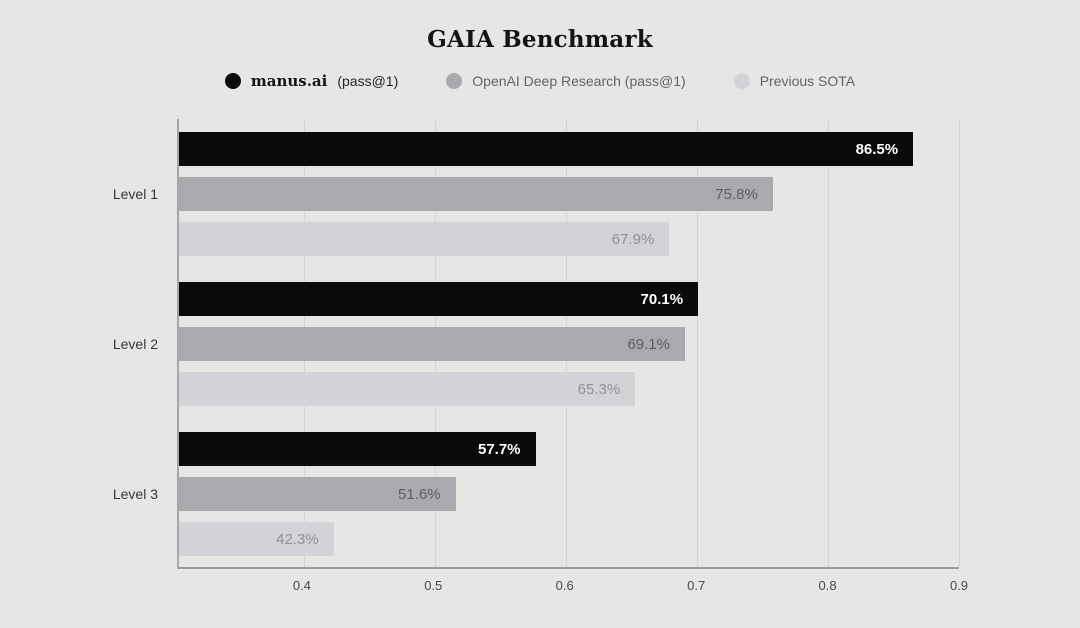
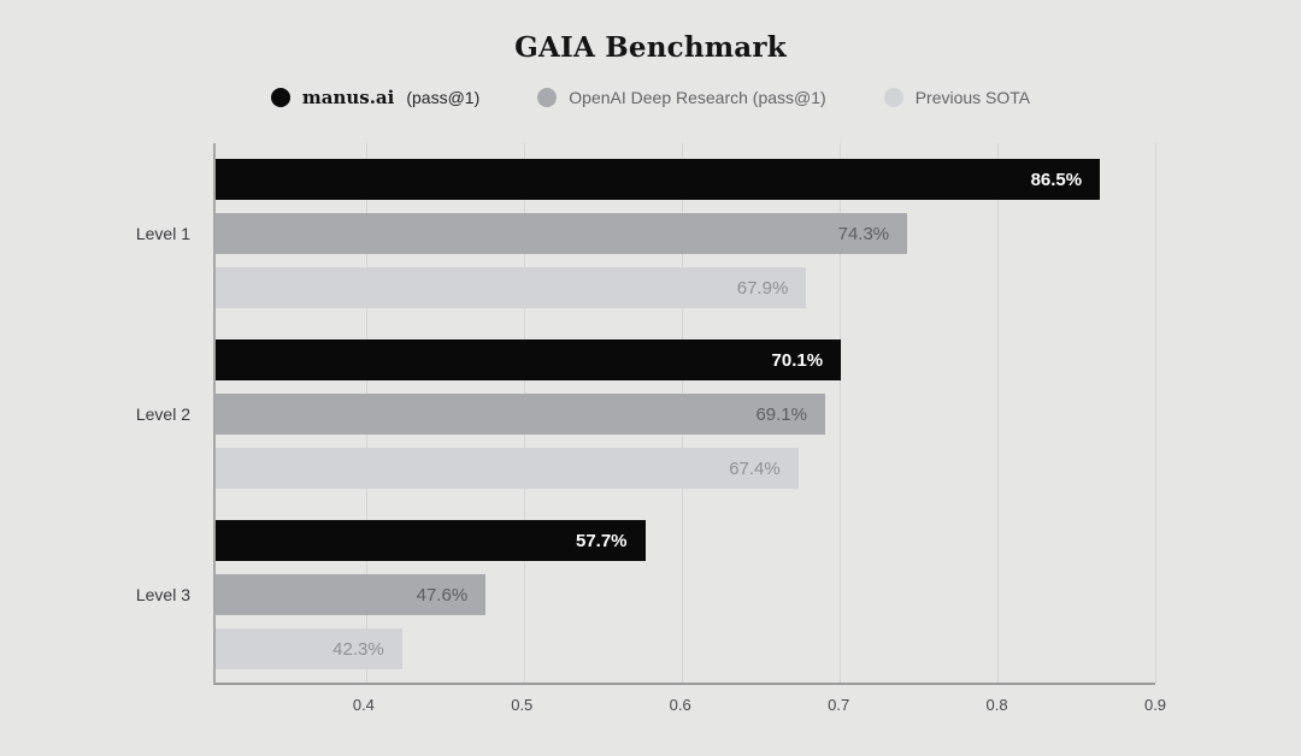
OpenAI Deep Research (pass@1)/Level 1: 75.8% -> 74.3%
Previous SOTA/Level 2: 65.3% -> 67.4%
OpenAI Deep Research (pass@1)/Level 3: 51.6% -> 47.6%
